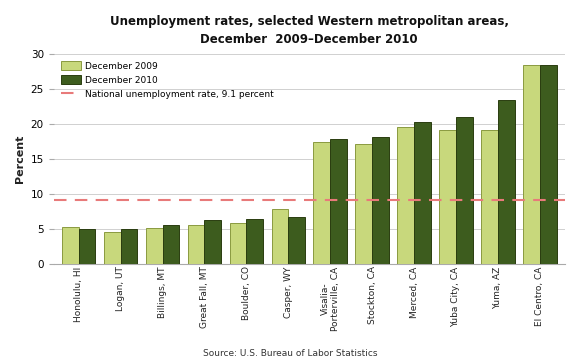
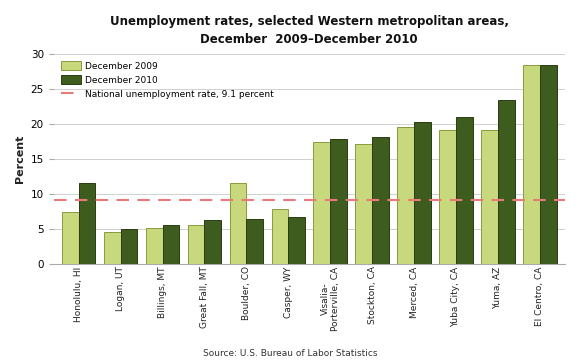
December 2009/Honolulu, HI: 5.3 -> 7.4
December 2010/Honolulu, HI: 5.0 -> 11.6
December 2009/Boulder, CO: 5.8 -> 11.6
